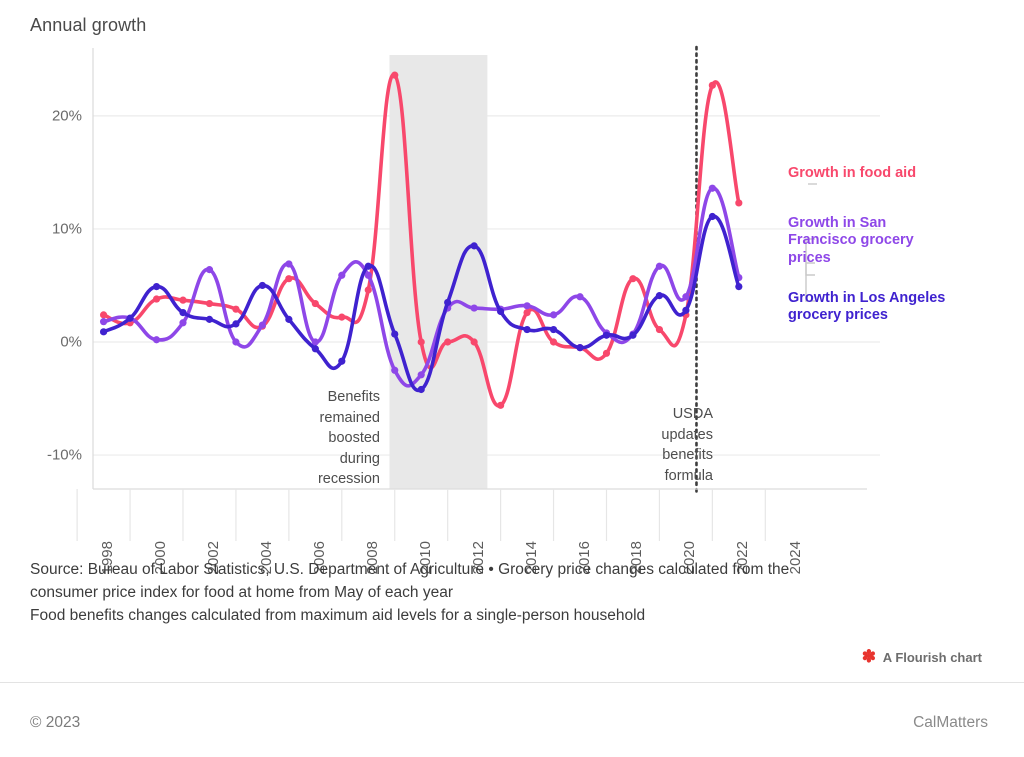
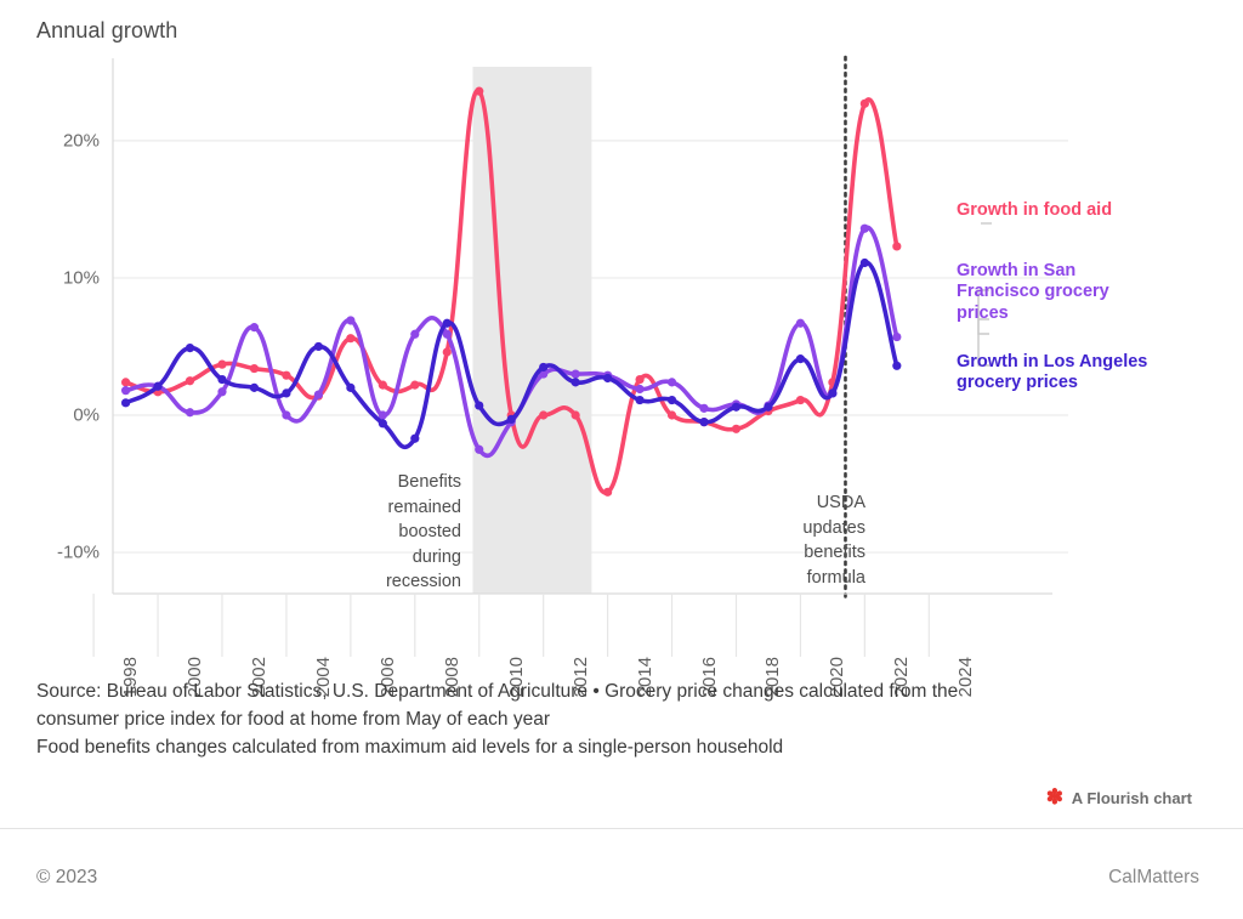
Growth in food aid/2000: 3.8% -> 2.5%
Growth in food aid/2006: 3.4% -> 2.2%
Growth in San Francisco grocery prices/2010: -2.9% -> -0.5%
Growth in Los Angeles grocery prices/2010: -4.2% -> -0.3%
Growth in Los Angeles grocery prices/2012: 8.5% -> 2.4%
Growth in San Francisco grocery prices/2014: 3.2% -> 1.9%
Growth in San Francisco grocery prices/2016: 4.0% -> 0.5%
Growth in food aid/2018: 5.6% -> 0.3%
Growth in San Francisco grocery prices/2020: 4.0% -> 1.6%
Growth in Los Angeles grocery prices/2020: 2.8% -> 1.6%
Growth in Los Angeles grocery prices/2022: 4.9% -> 3.6%
